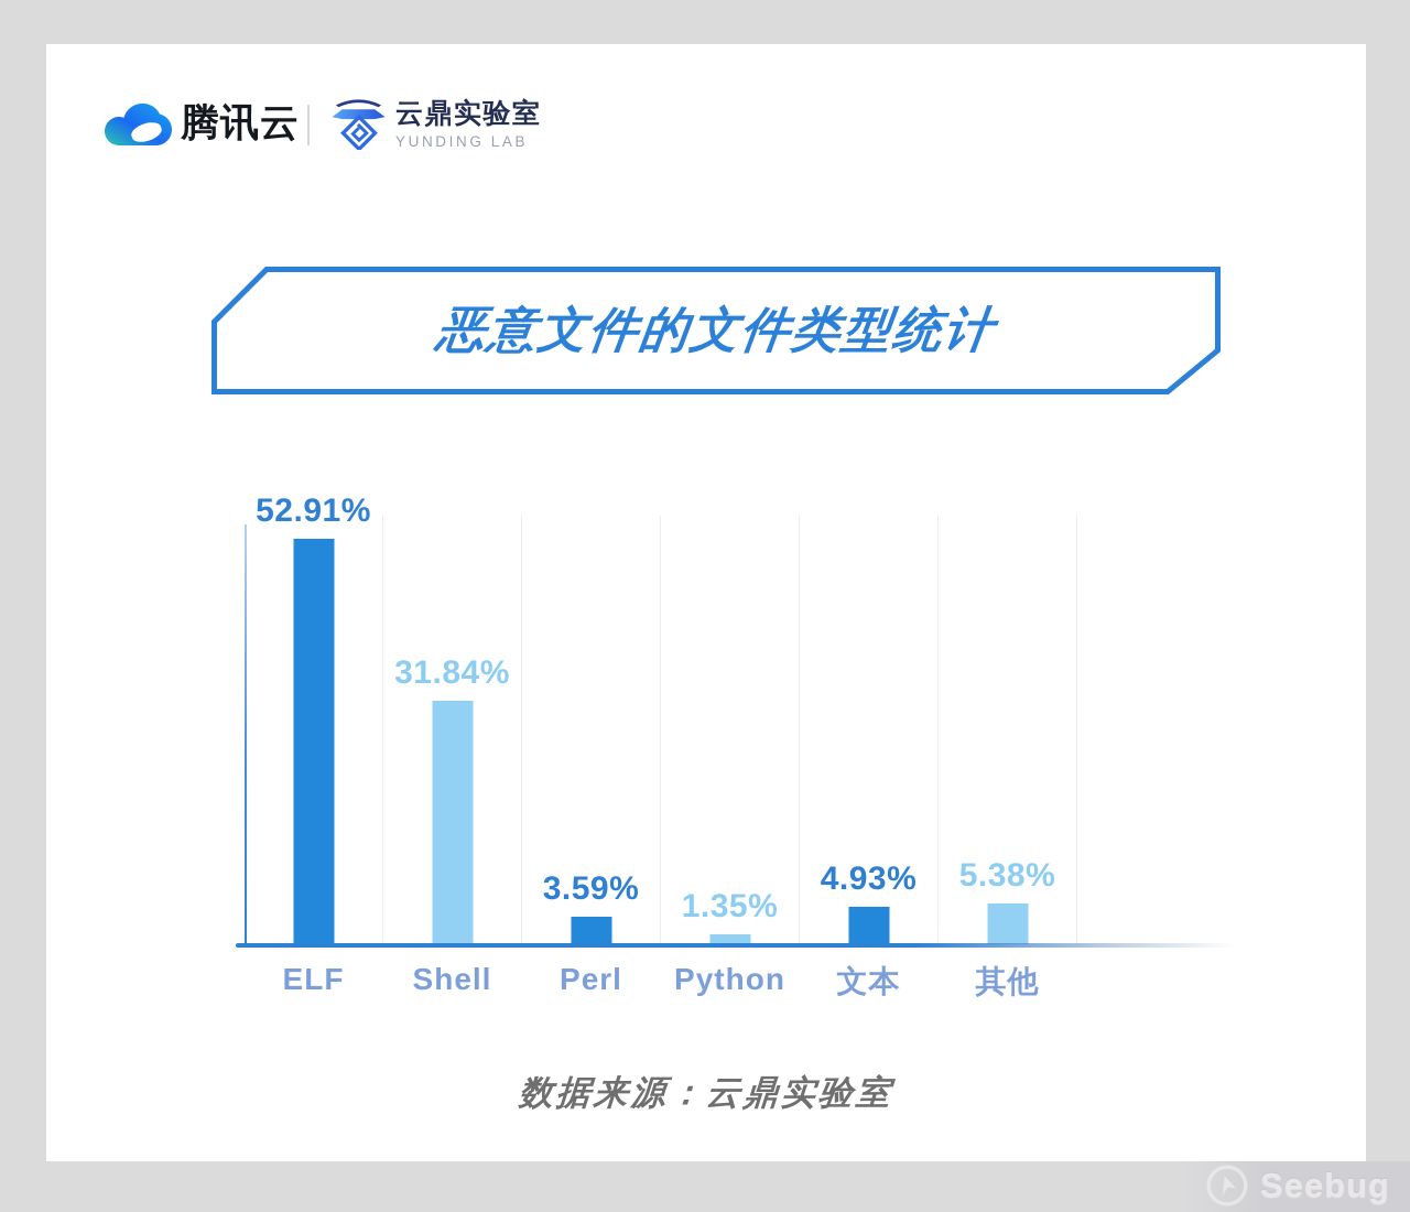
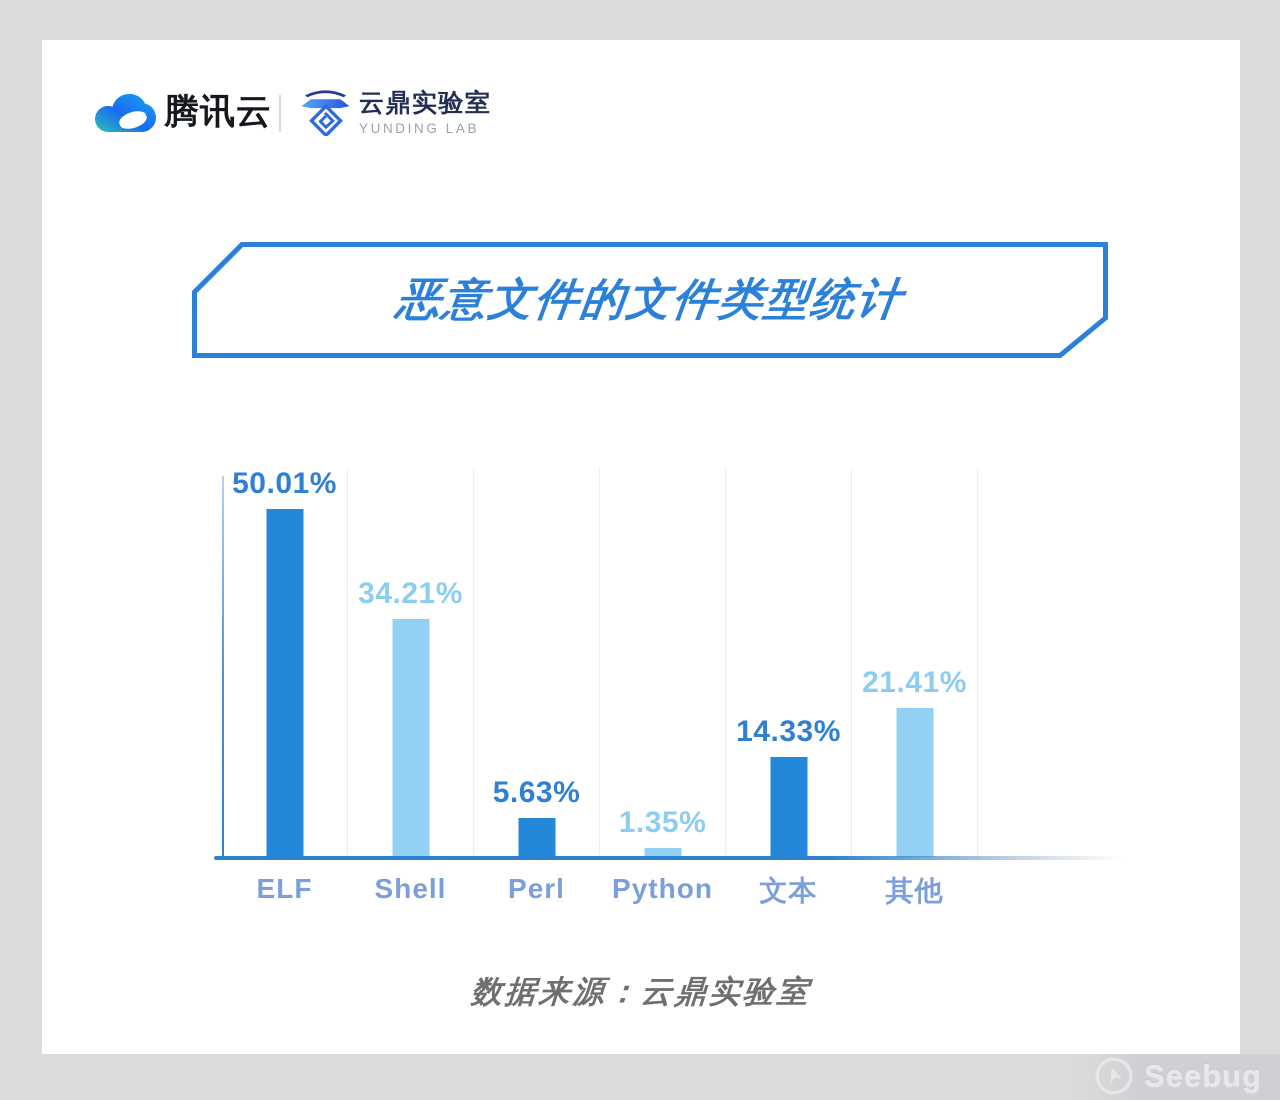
ELF: 52.91% -> 50.01%
Shell: 31.84% -> 34.21%
Perl: 3.59% -> 5.63%
文本: 4.93% -> 14.33%
其他: 5.38% -> 21.41%
